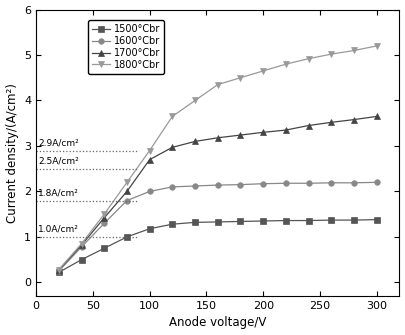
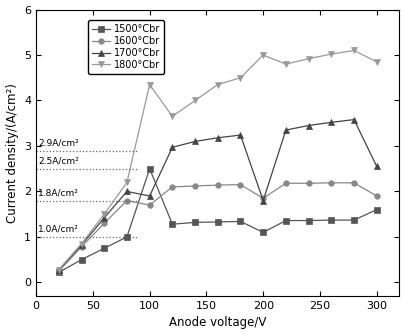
1500°Cbr/100: 1.18 -> 2.50
1600°Cbr/100: 2.00 -> 1.70
1700°Cbr/100: 2.70 -> 1.90
1800°Cbr/100: 2.90 -> 4.35
1500°Cbr/200: 1.35 -> 1.10
1600°Cbr/200: 2.17 -> 1.85
1700°Cbr/200: 3.30 -> 1.80
1800°Cbr/200: 4.65 -> 5.00
1500°Cbr/300: 1.38 -> 1.60
1600°Cbr/300: 2.20 -> 1.90
1700°Cbr/300: 3.65 -> 2.55
1800°Cbr/300: 5.20 -> 4.85
